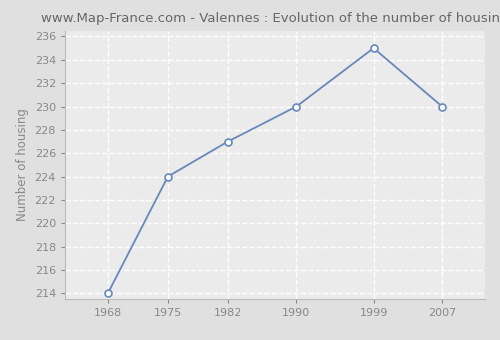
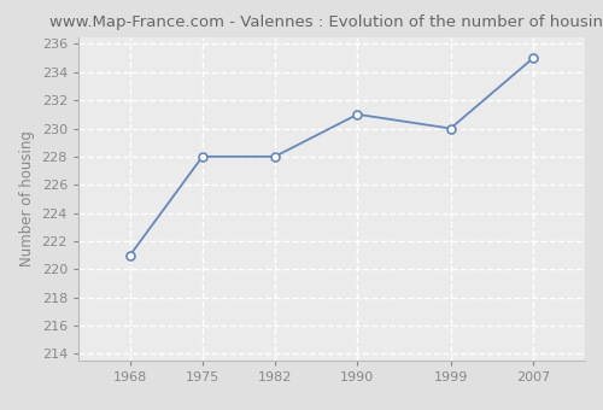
1968: 214 -> 221
1975: 224 -> 228
1982: 227 -> 228
1990: 230 -> 231
1999: 235 -> 230
2007: 230 -> 235
